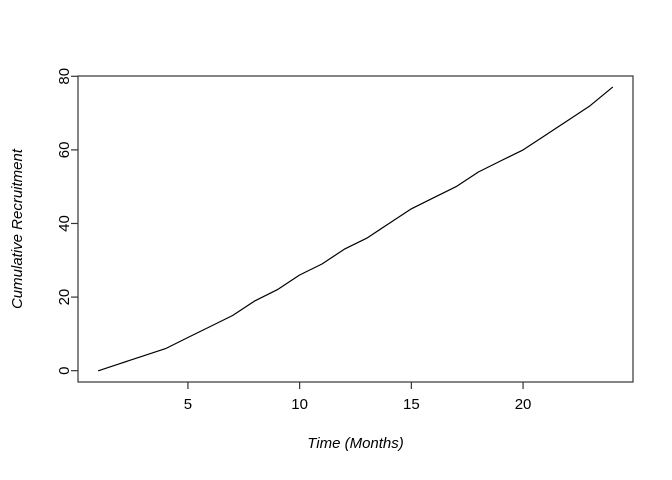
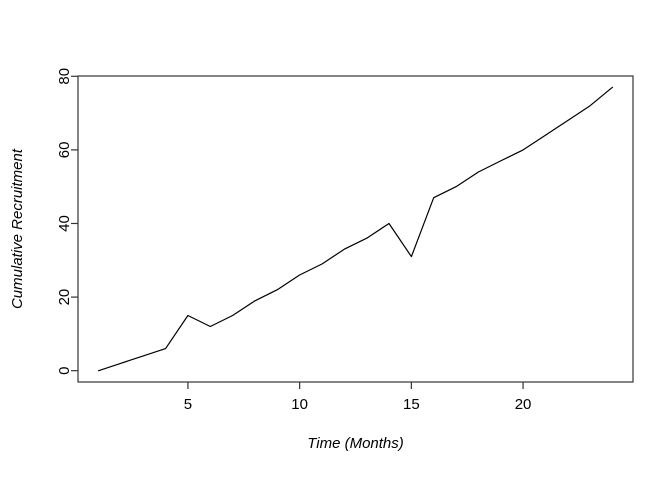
5: 9 -> 15
15: 44 -> 31
